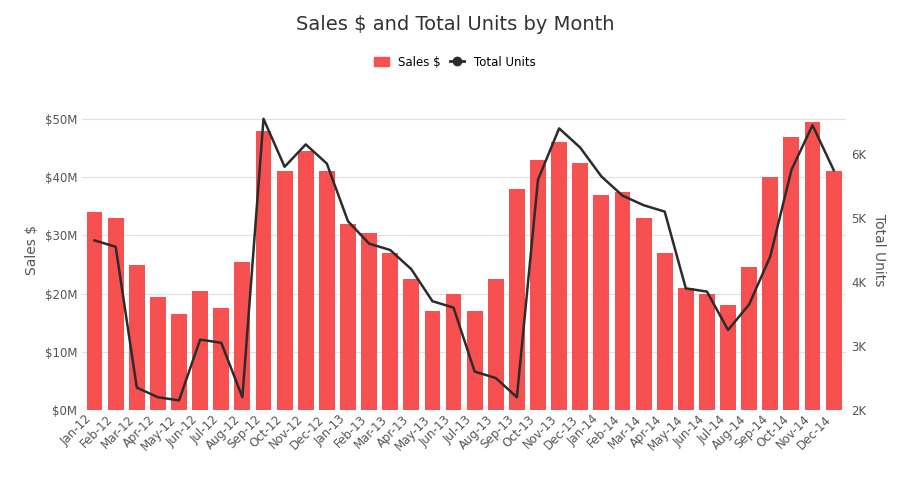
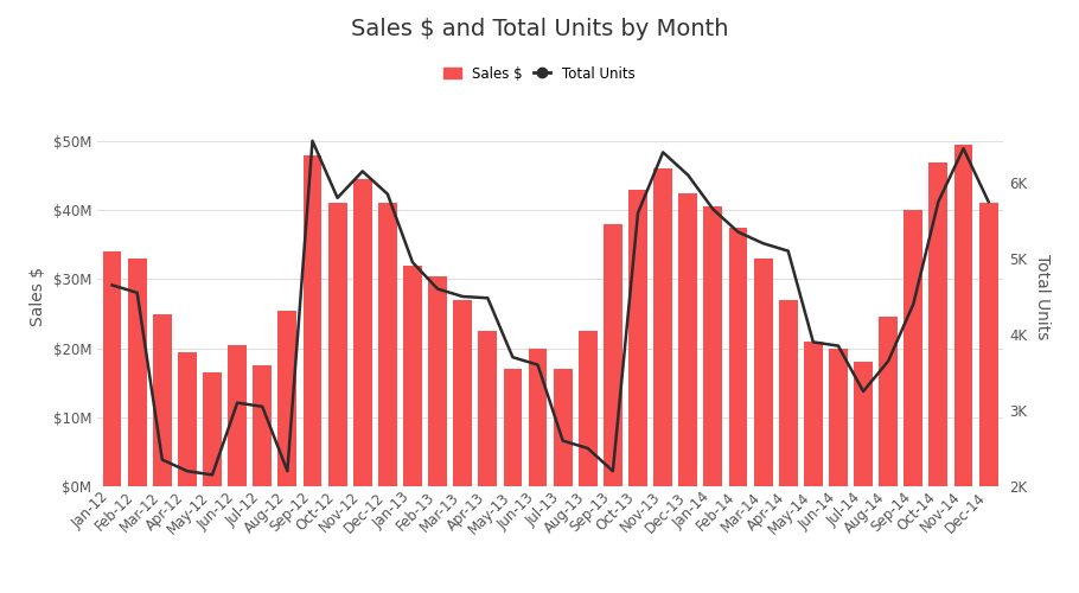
Total Units/Apr-13: 4.20K -> 4.48K
Sales $/Jan-14: $37.0M -> $40.6M
